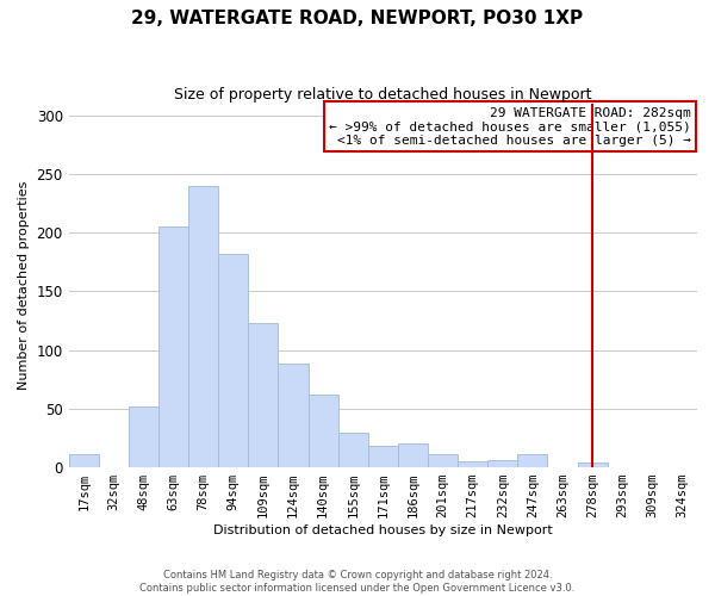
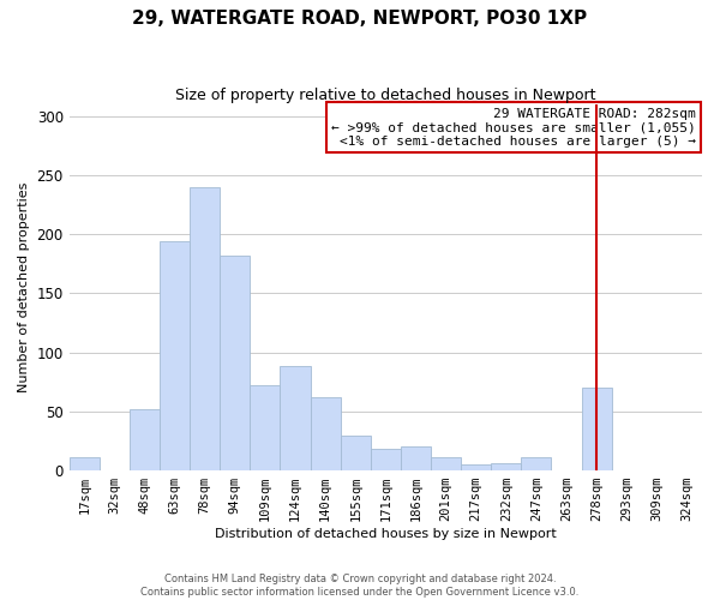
63sqm: 205 -> 194
109sqm: 123 -> 72
278sqm: 4 -> 70
